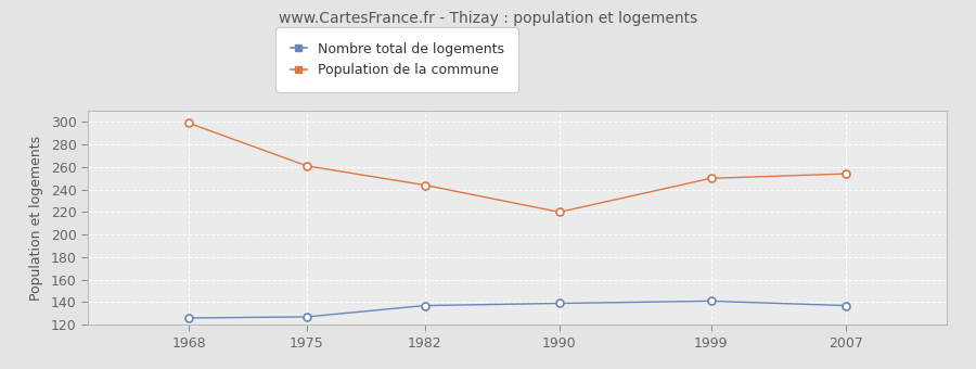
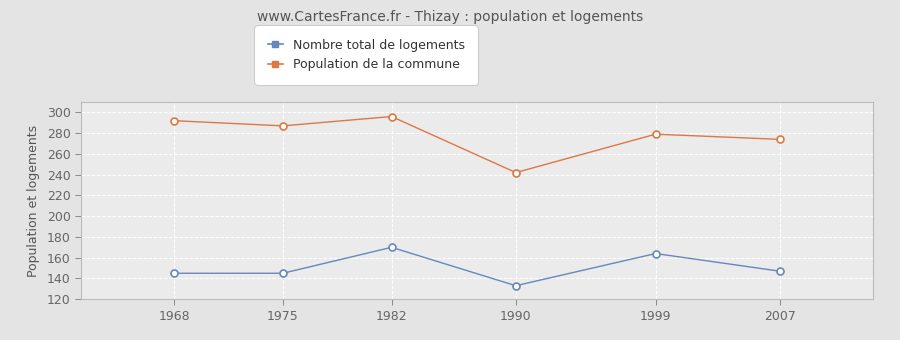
Nombre total de logements/1968: 126 -> 145
Population de la commune/1968: 299 -> 292
Nombre total de logements/1975: 127 -> 145
Population de la commune/1975: 261 -> 287
Nombre total de logements/1982: 137 -> 170
Population de la commune/1982: 244 -> 296
Nombre total de logements/1990: 139 -> 133
Population de la commune/1990: 220 -> 242
Nombre total de logements/1999: 141 -> 164
Population de la commune/1999: 250 -> 279
Nombre total de logements/2007: 137 -> 147
Population de la commune/2007: 254 -> 274
